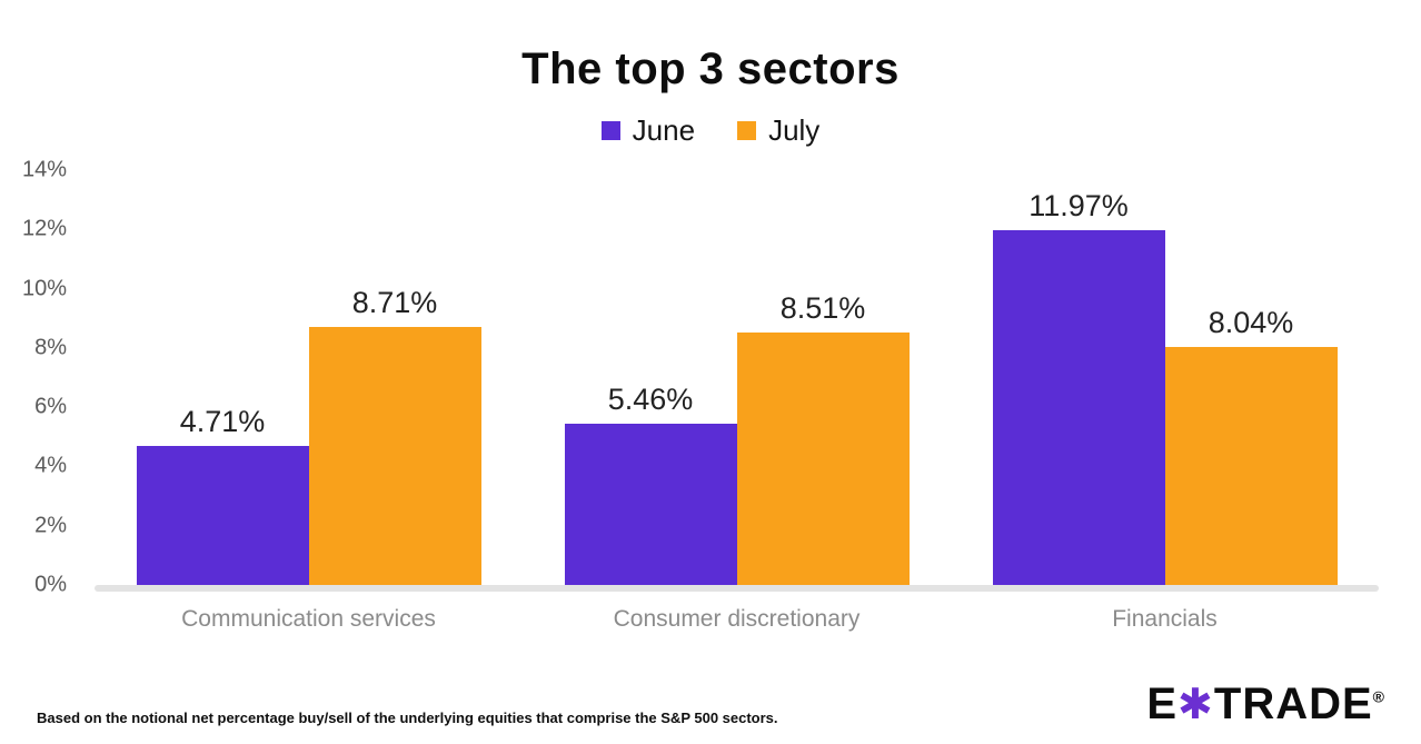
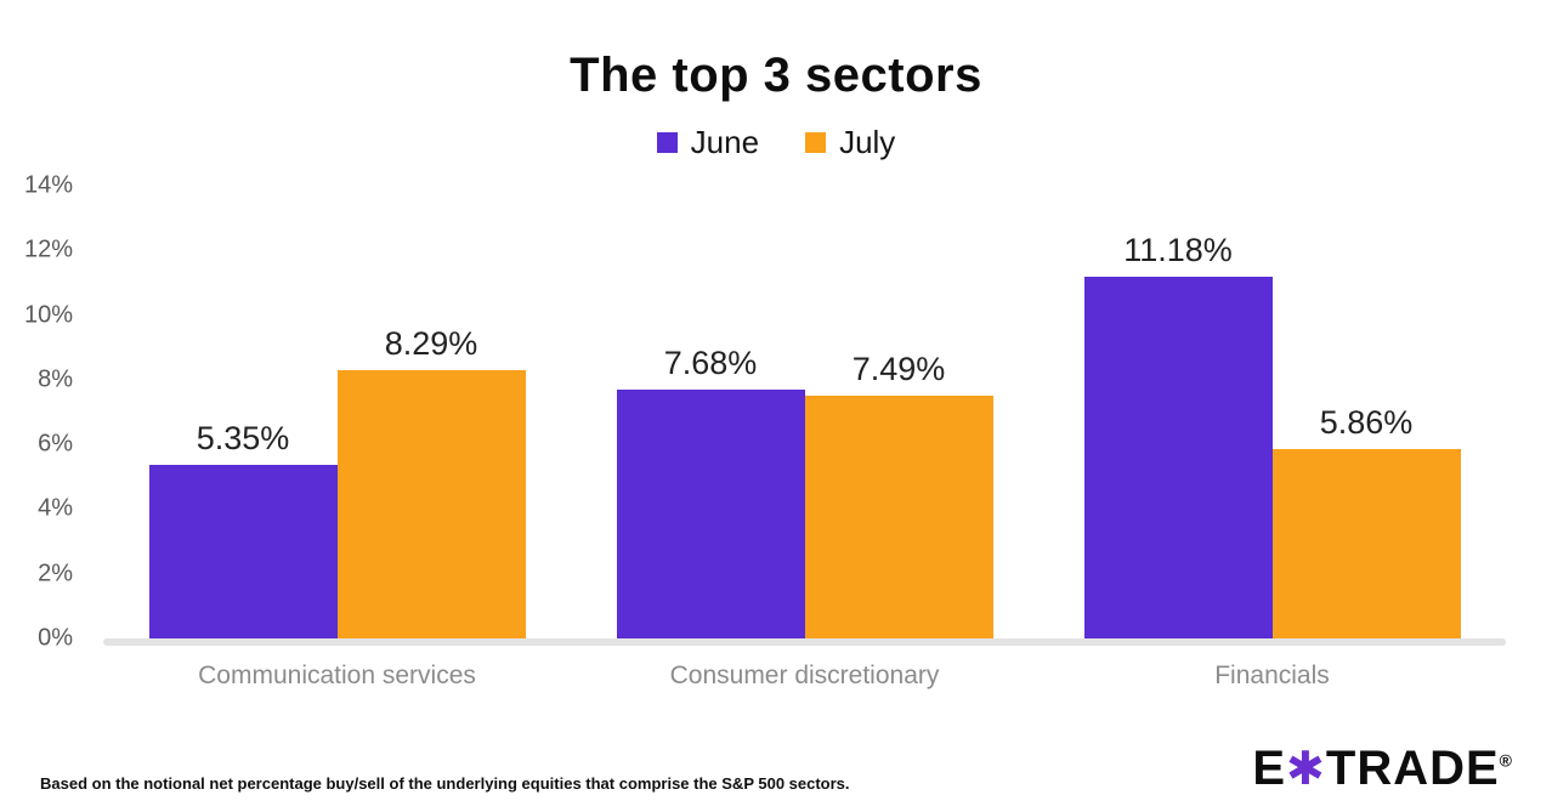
June/Communication services: 4.71% -> 5.35%
July/Communication services: 8.71% -> 8.29%
June/Consumer discretionary: 5.46% -> 7.68%
July/Consumer discretionary: 8.51% -> 7.49%
June/Financials: 11.97% -> 11.18%
July/Financials: 8.04% -> 5.86%
